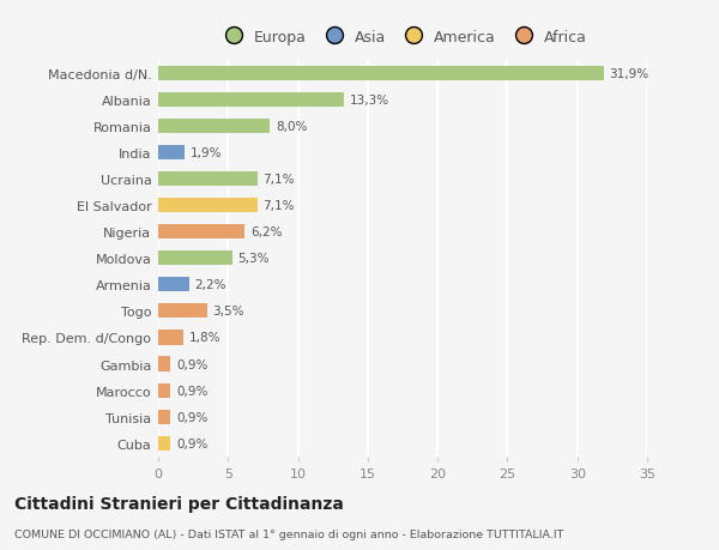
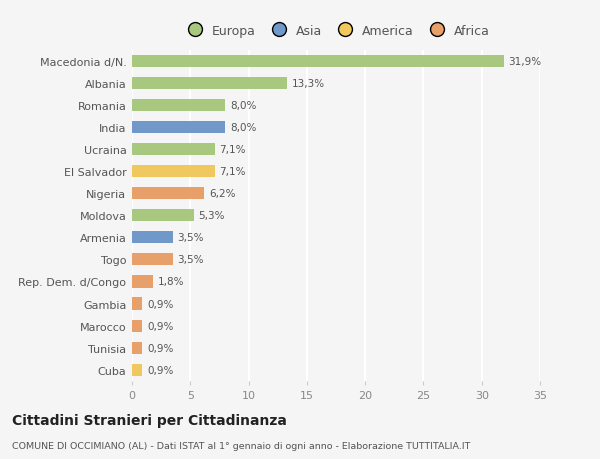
India: 1,9% -> 8,0%
Armenia: 2,2% -> 3,5%
